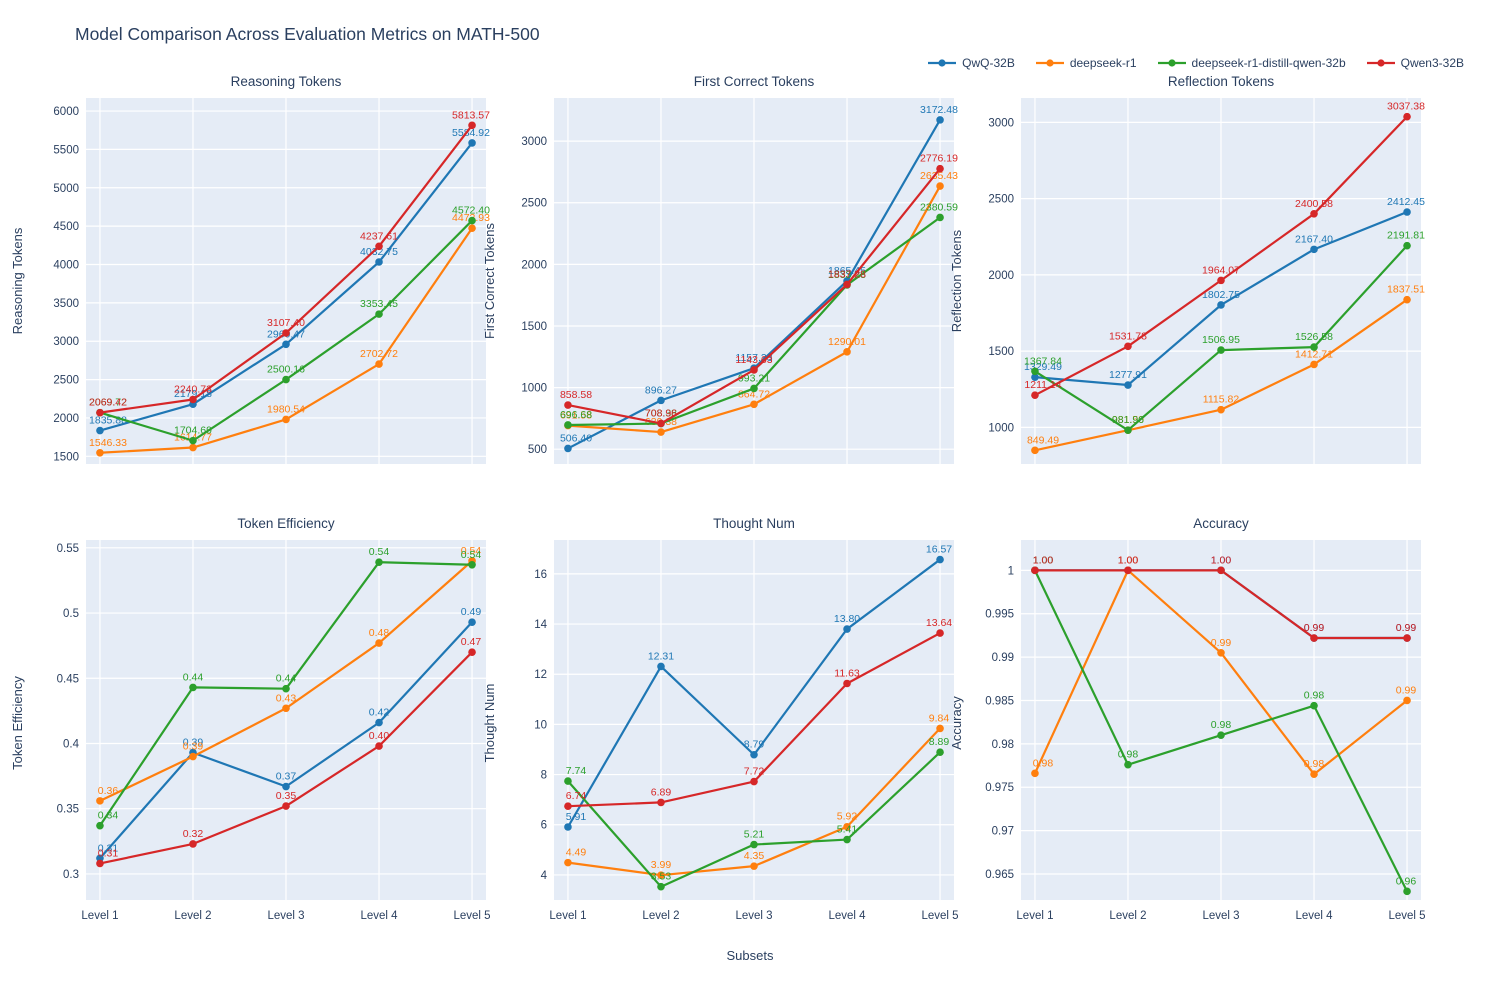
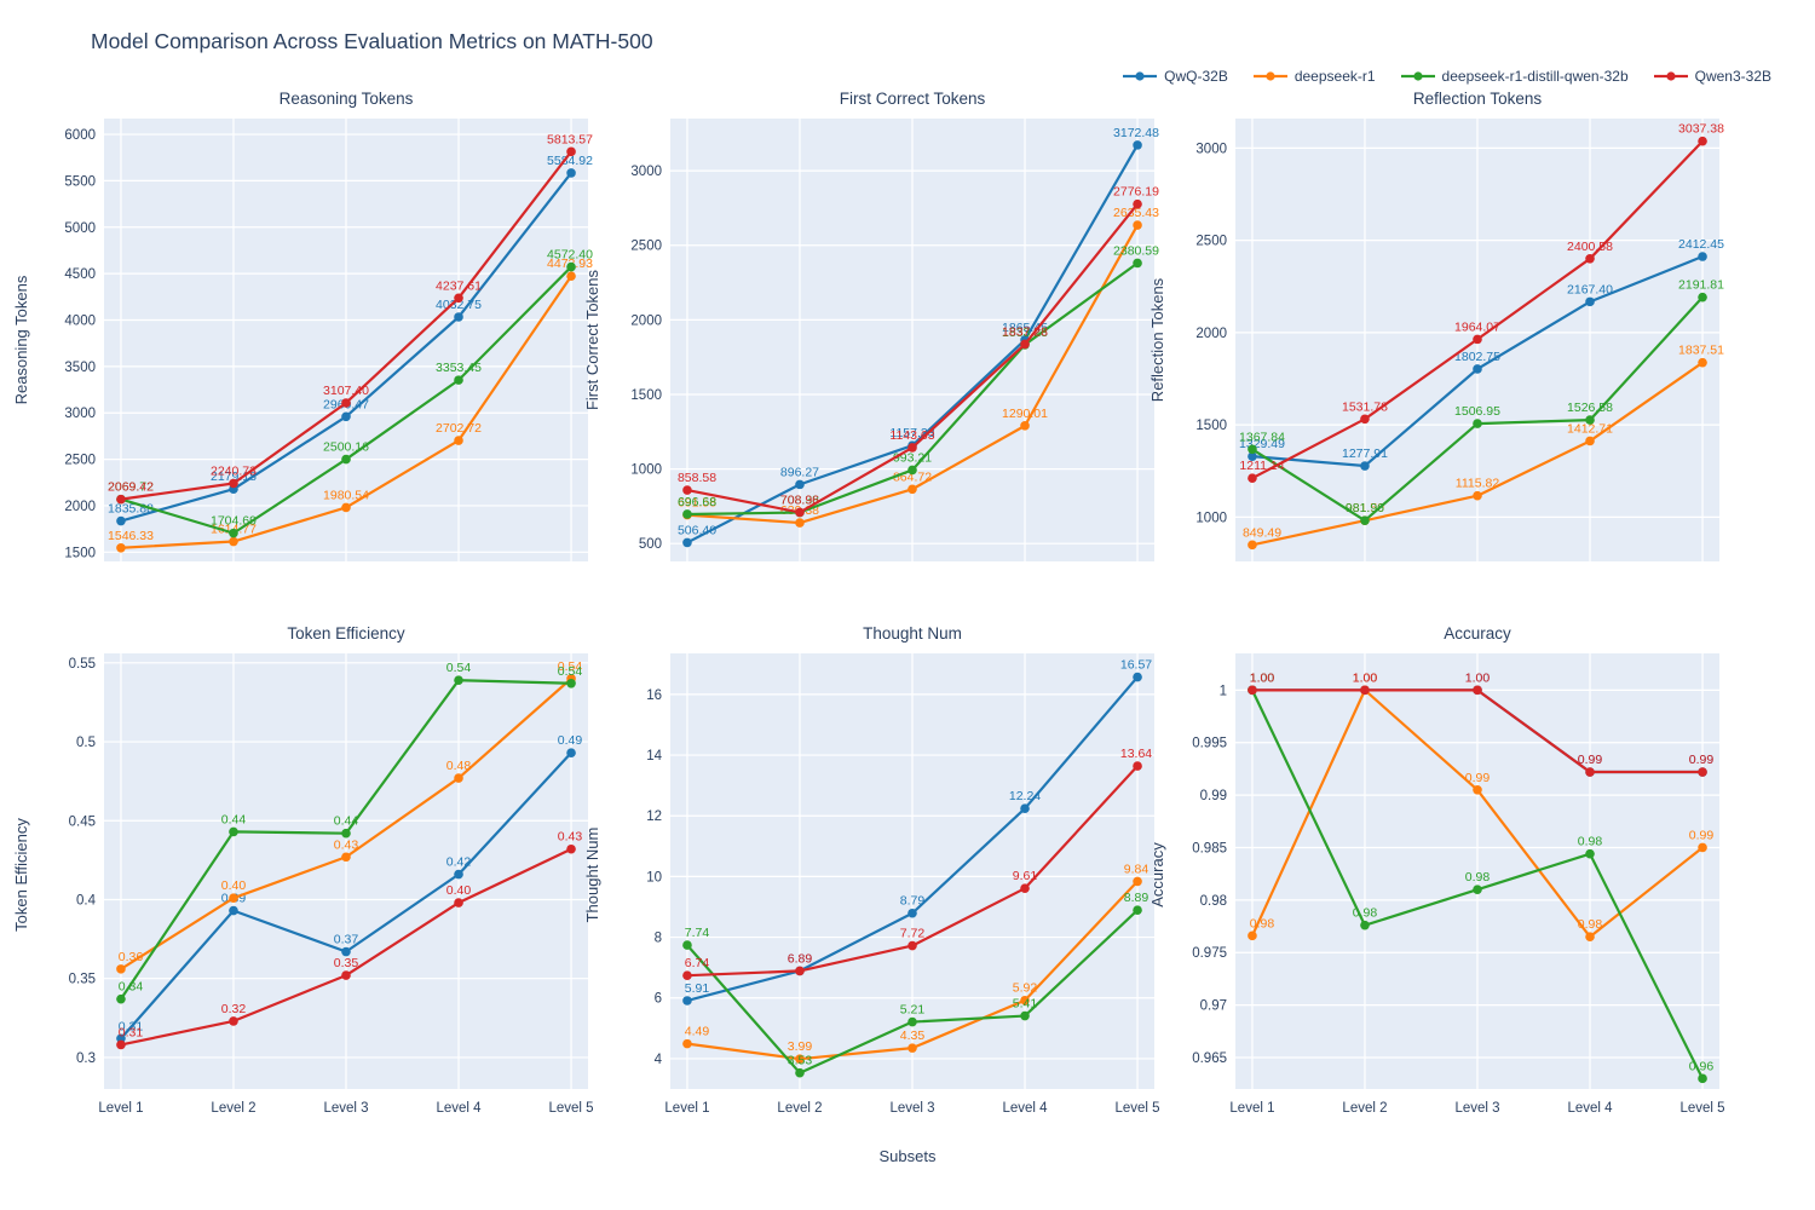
Token Efficiency/deepseek-r1/Level 2: 0.39 -> 0.40
Token Efficiency/Qwen3-32B/Level 5: 0.47 -> 0.43
Thought Num/QwQ-32B/Level 2: 12.31 -> 6.89
Thought Num/QwQ-32B/Level 4: 13.80 -> 12.24
Thought Num/Qwen3-32B/Level 4: 11.63 -> 9.61
